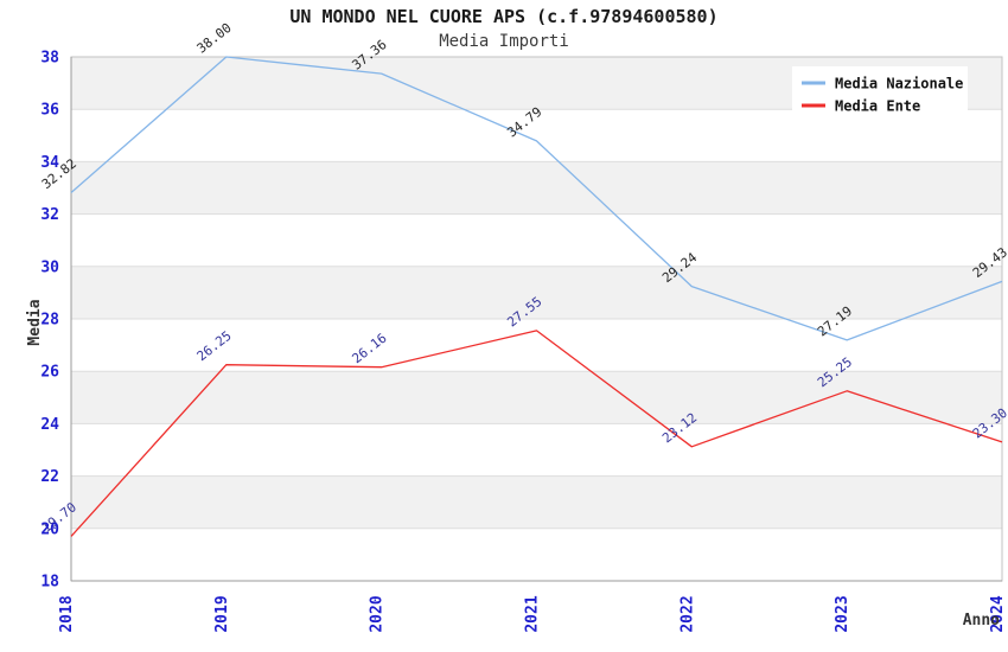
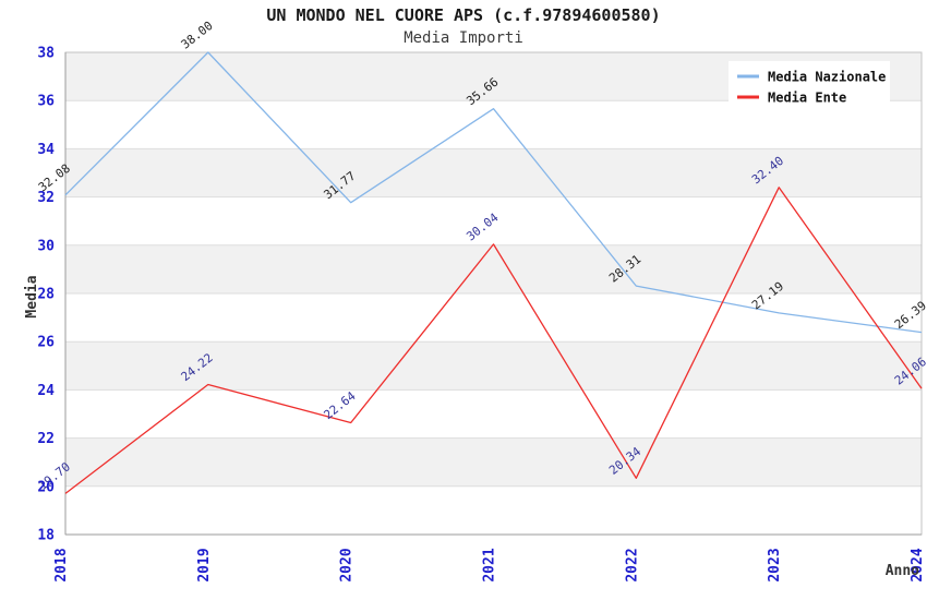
Media Nazionale/2018: 32.82 -> 32.08
Media Ente/2019: 26.25 -> 24.22
Media Nazionale/2020: 37.36 -> 31.77
Media Ente/2020: 26.16 -> 22.64
Media Nazionale/2021: 34.79 -> 35.66
Media Ente/2021: 27.55 -> 30.04
Media Nazionale/2022: 29.24 -> 28.31
Media Ente/2022: 23.12 -> 20.34
Media Ente/2023: 25.25 -> 32.40
Media Nazionale/2024: 29.43 -> 26.39
Media Ente/2024: 23.30 -> 24.06
